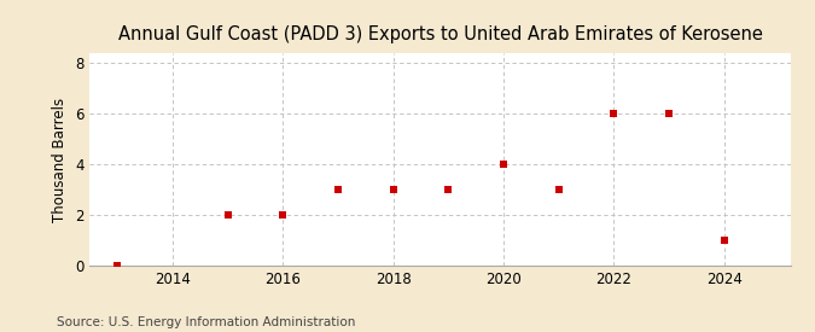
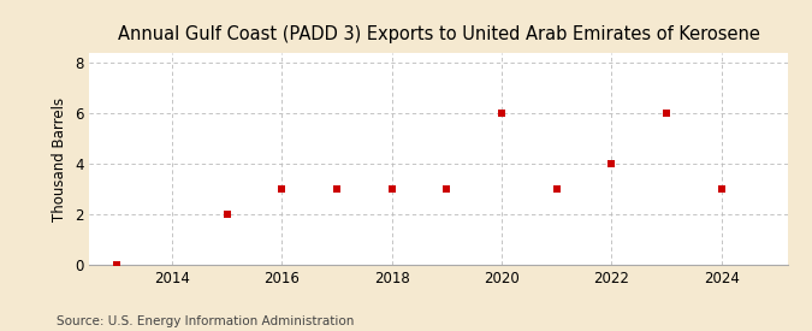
2016: 2 -> 3
2020: 4 -> 6
2022: 6 -> 4
2024: 1 -> 3
